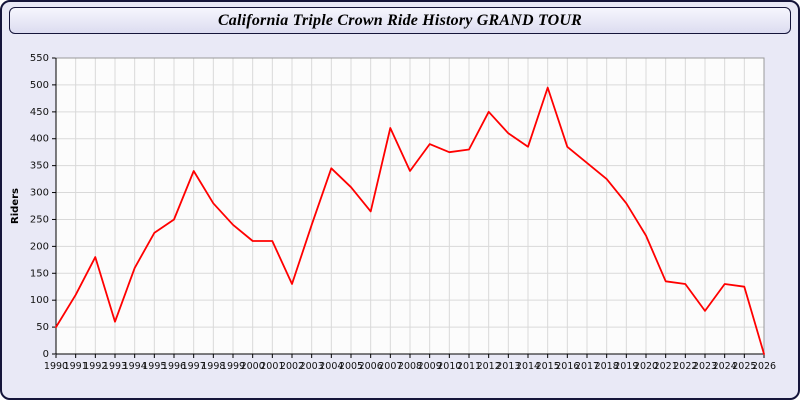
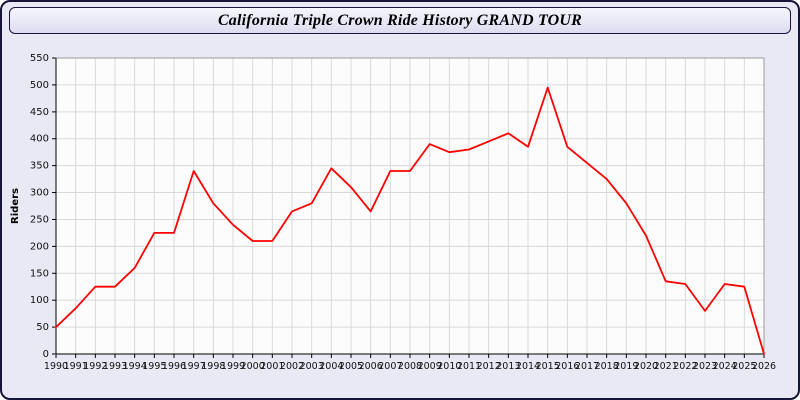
1991: 110 -> 80
1992: 180 -> 120
1993: 60 -> 120
1996: 250 -> 220
2002: 130 -> 260
2003: 240 -> 280
2007: 420 -> 340
2012: 450 -> 400
